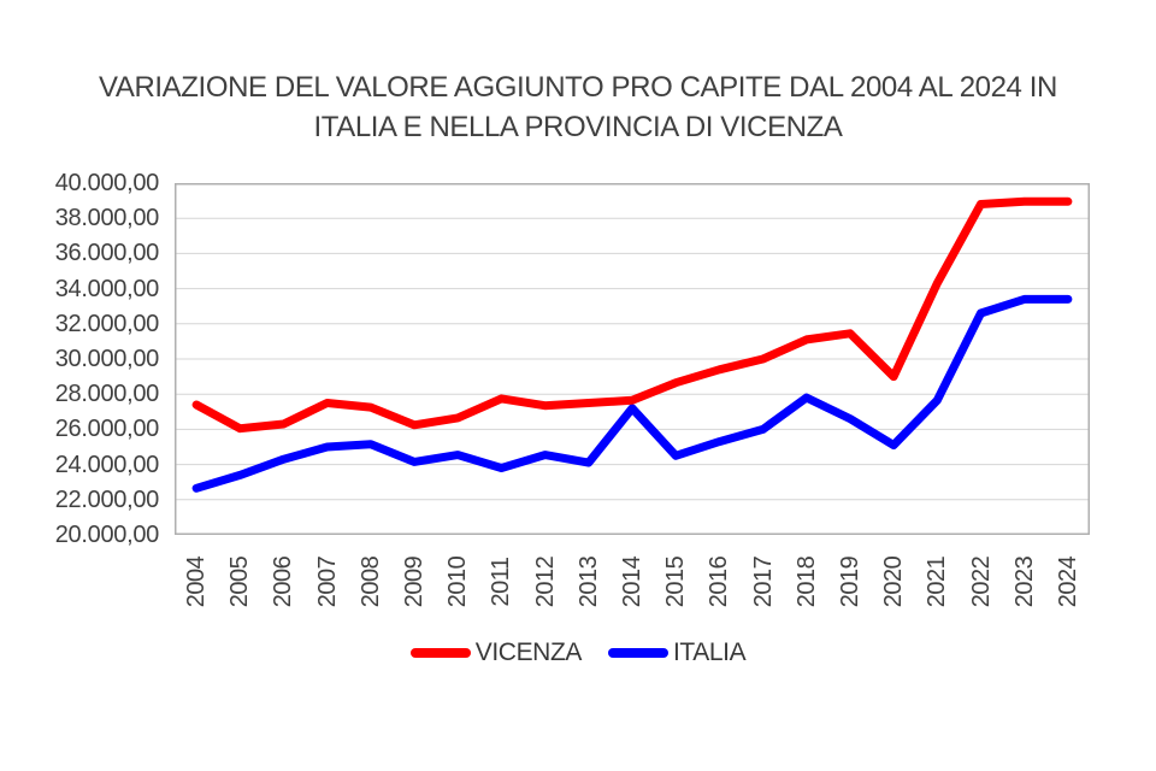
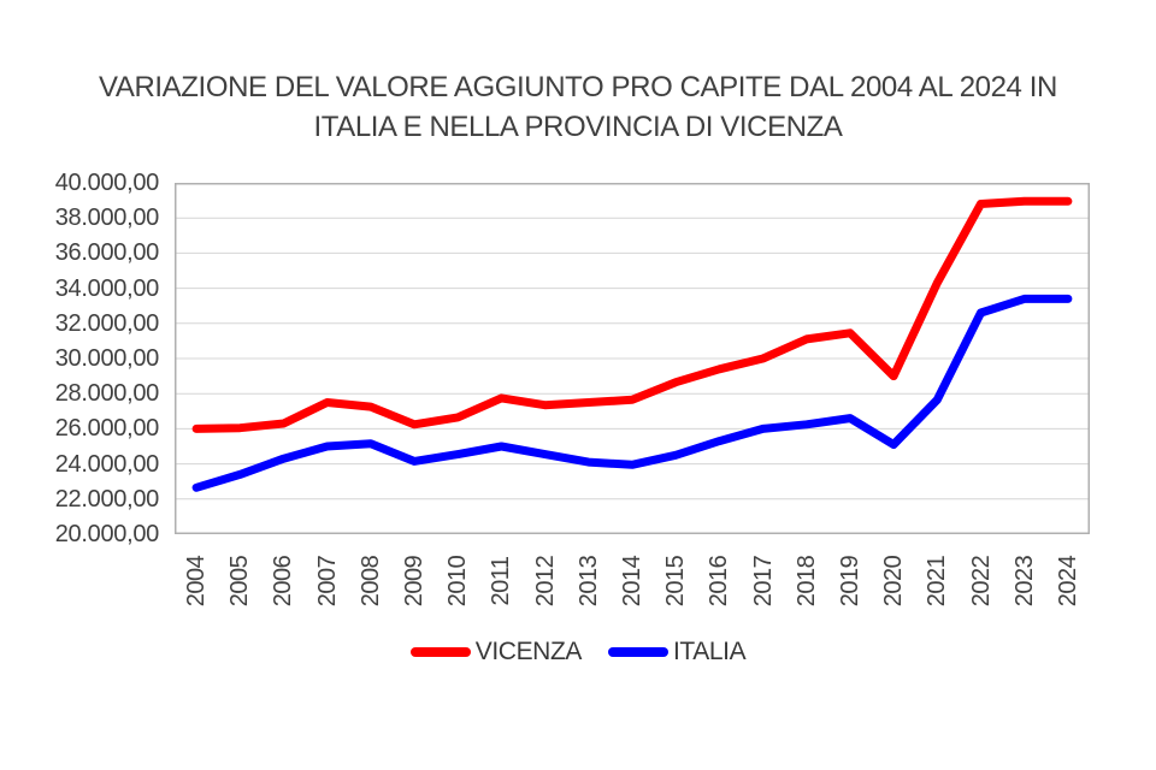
VICENZA/2004: 27400 -> 26000
ITALIA/2011: 23800 -> 25000
ITALIA/2014: 27200 -> 24000
ITALIA/2018: 27800 -> 26200
